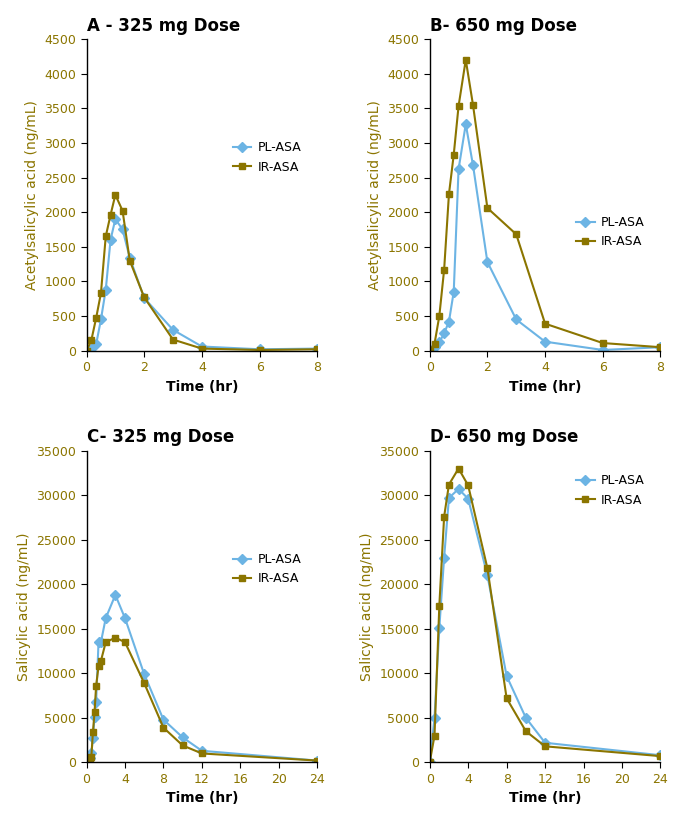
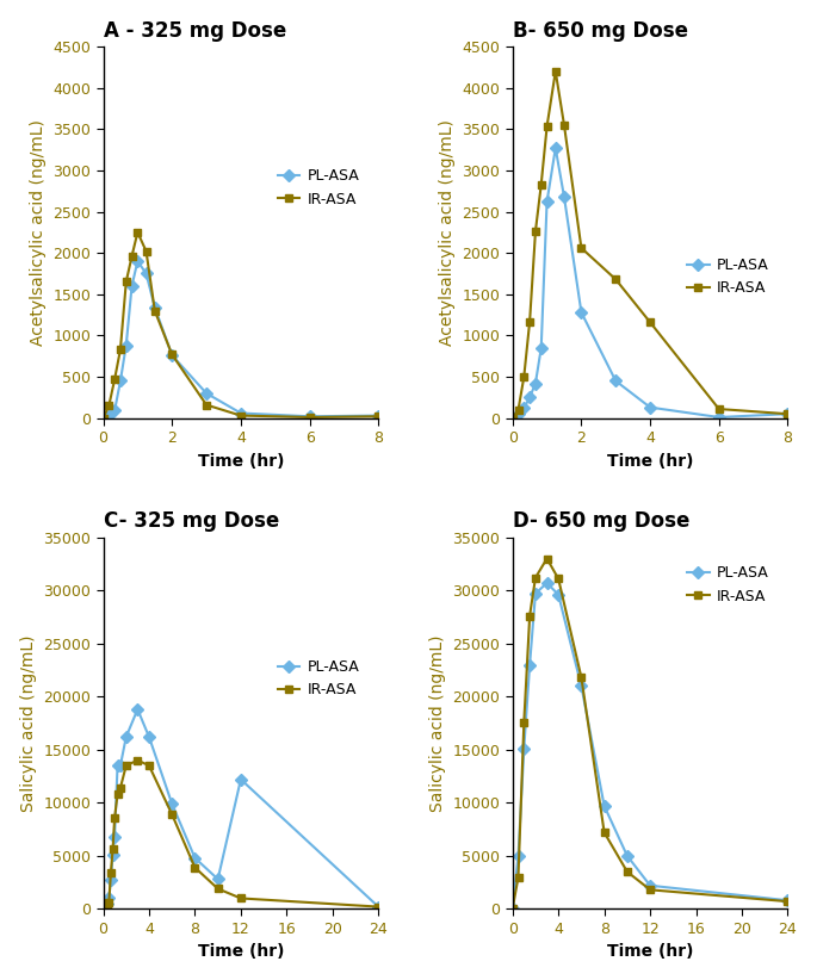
B- 650 mg Dose/IR-ASA/4: 390 -> 1160
C- 325 mg Dose/PL-ASA/12: 1300 -> 12200
